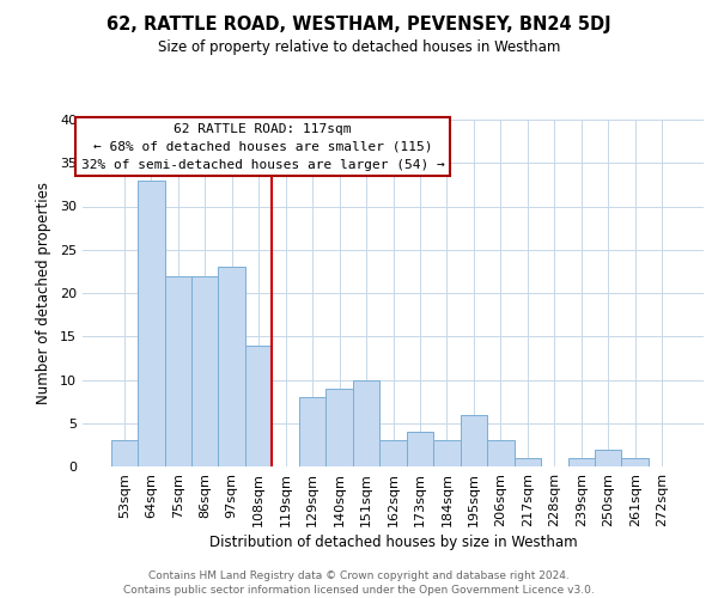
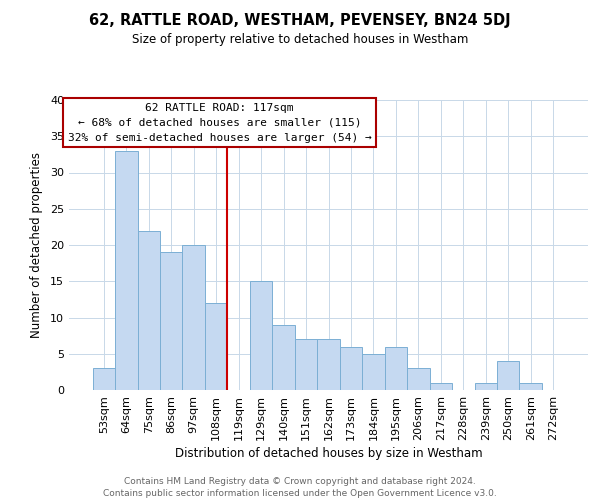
86sqm: 22 -> 19
97sqm: 23 -> 20
108sqm: 14 -> 12
129sqm: 8 -> 15
151sqm: 10 -> 7
162sqm: 3 -> 7
173sqm: 4 -> 6
184sqm: 3 -> 5
250sqm: 2 -> 4
